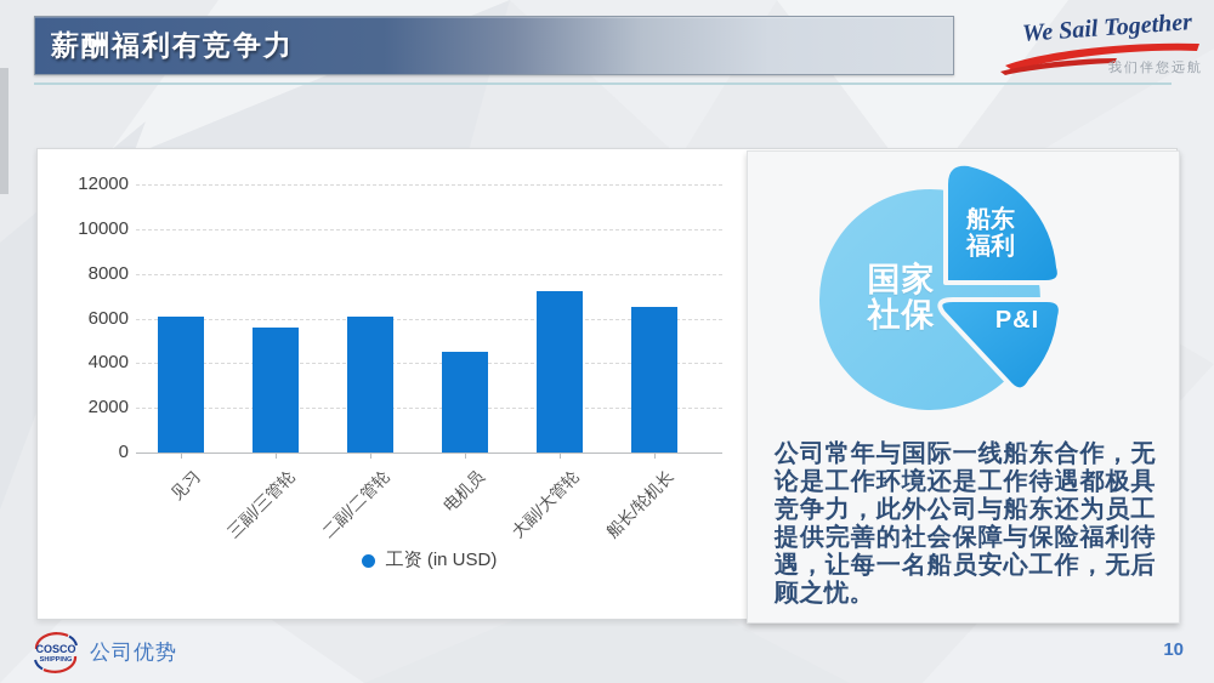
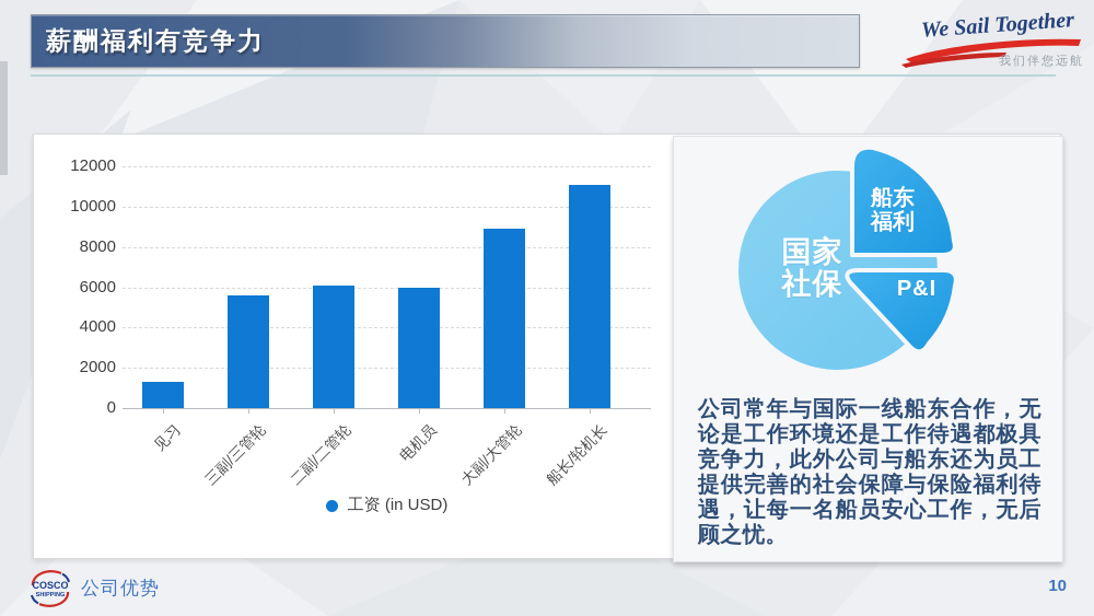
见习: 6100 -> 1300
电机员: 4500 -> 6000
大副/大管轮: 7200 -> 8900
船长/轮机长: 6500 -> 11100
